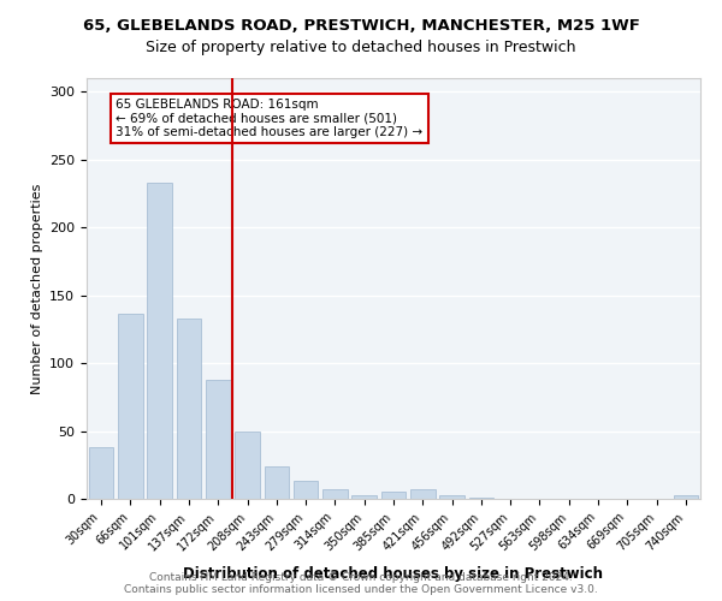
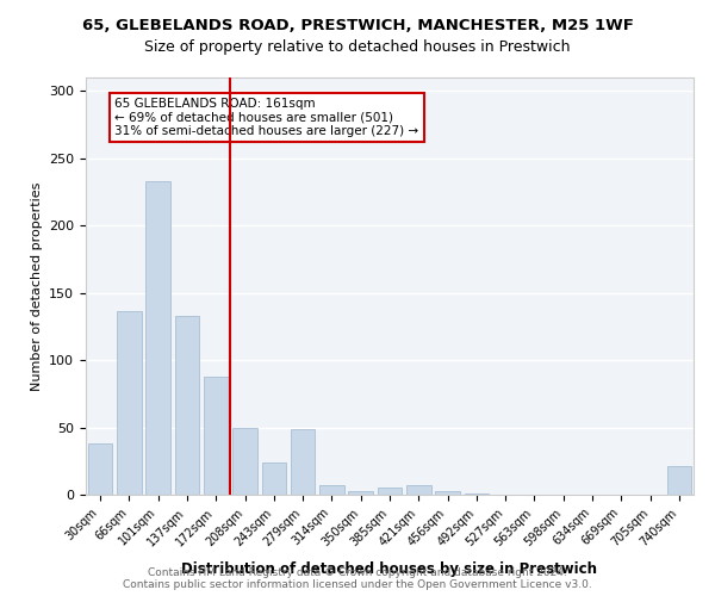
279sqm: 13 -> 49
740sqm: 3 -> 21
